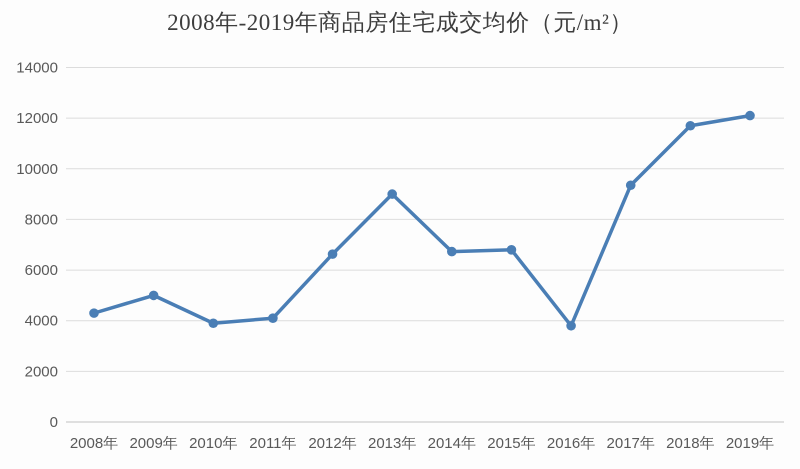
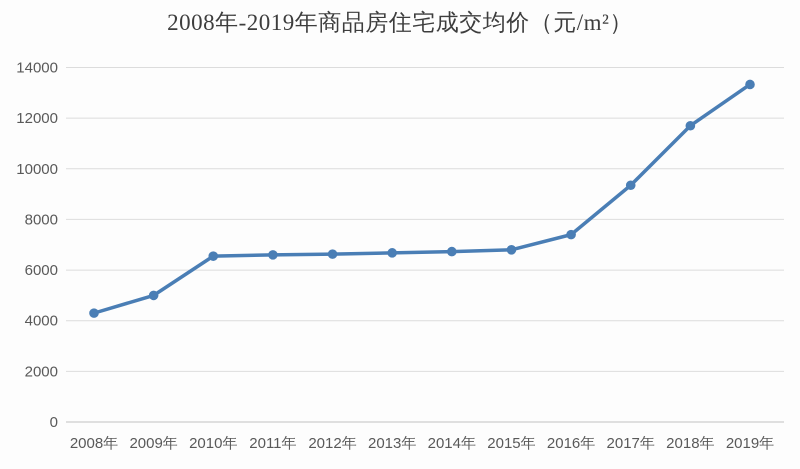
2010年: 3900 -> 6600
2011年: 4100 -> 6600
2013年: 9000 -> 6700
2016年: 3800 -> 7400
2019年: 12100 -> 13300
